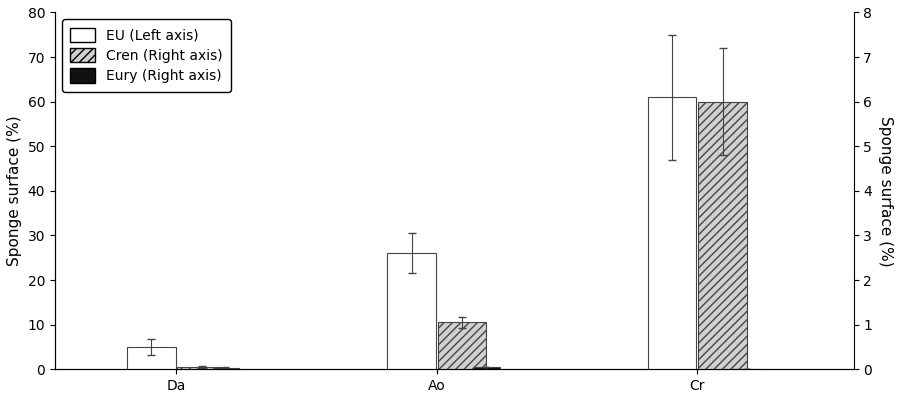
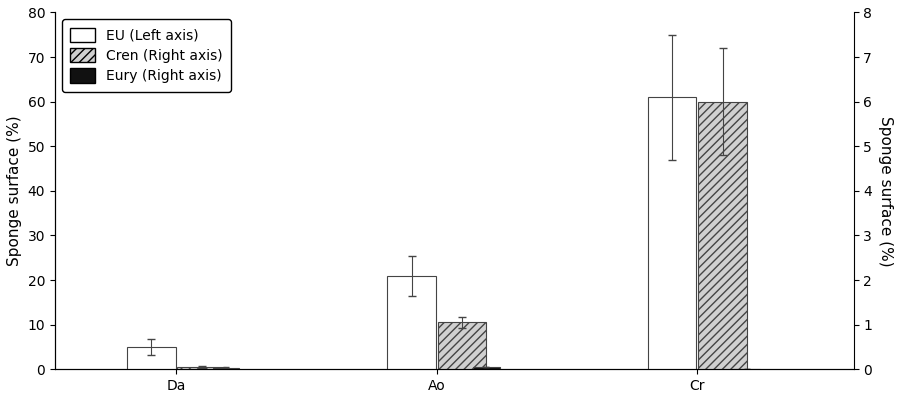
EU (Left axis)/Ao: 26 -> 21
